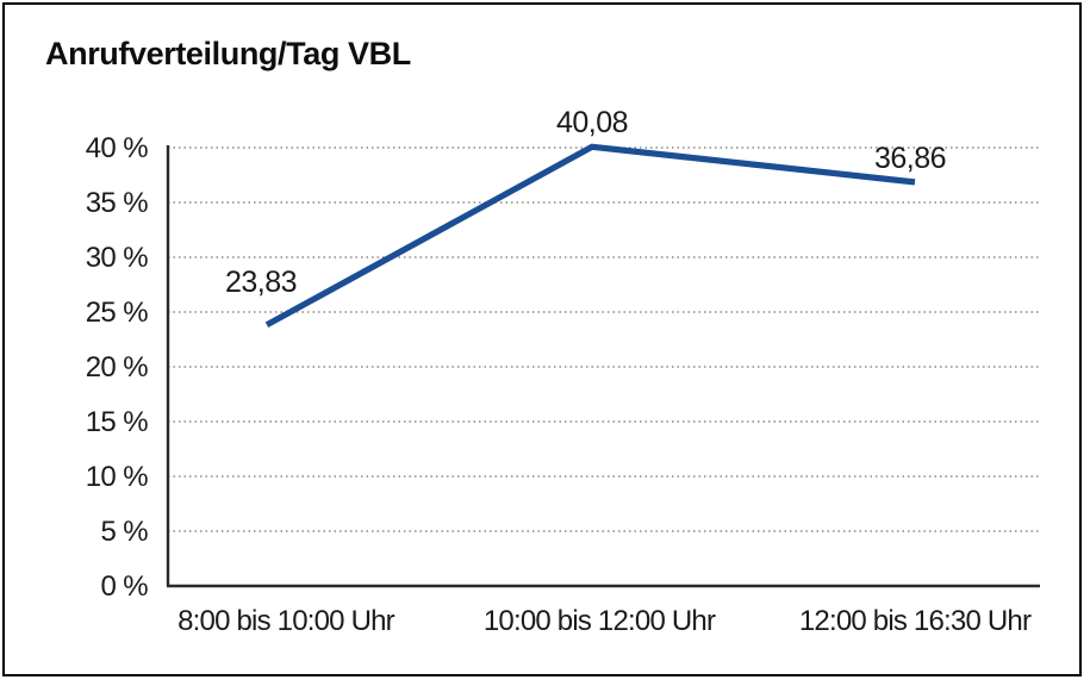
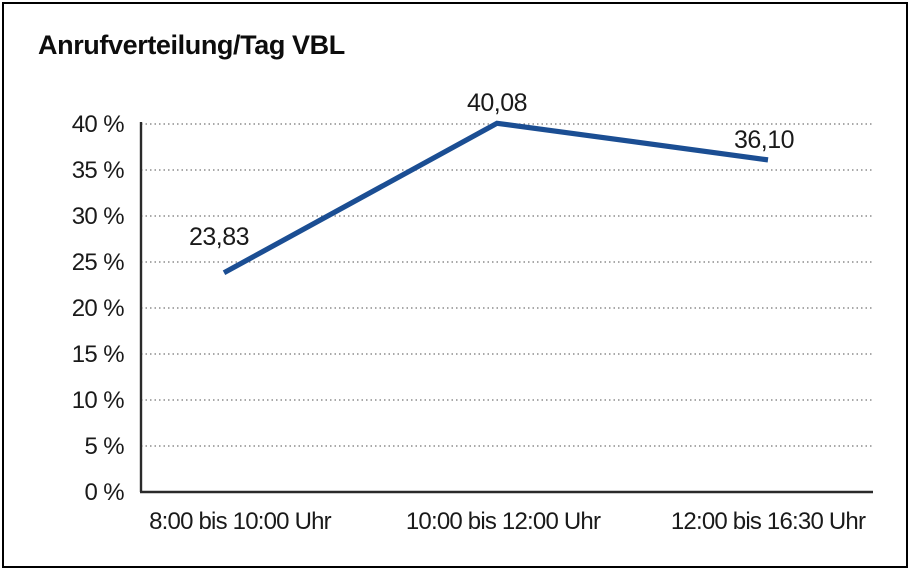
12:00 bis 16:30 Uhr: 36,86 -> 36,10
